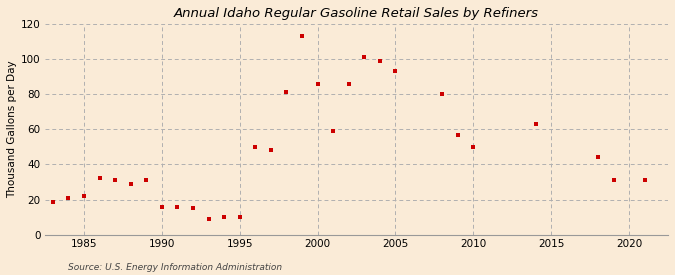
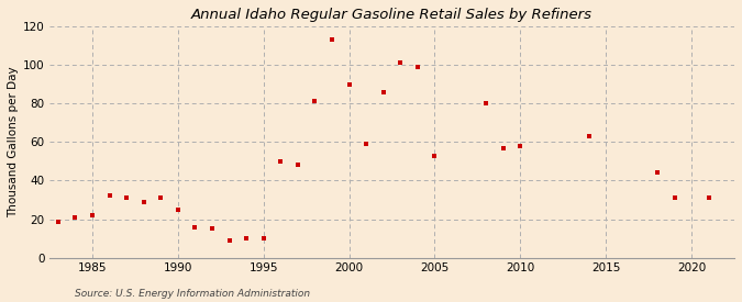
1990: 16 -> 25
2000: 86 -> 90
2005: 93 -> 53
2010: 50 -> 58
